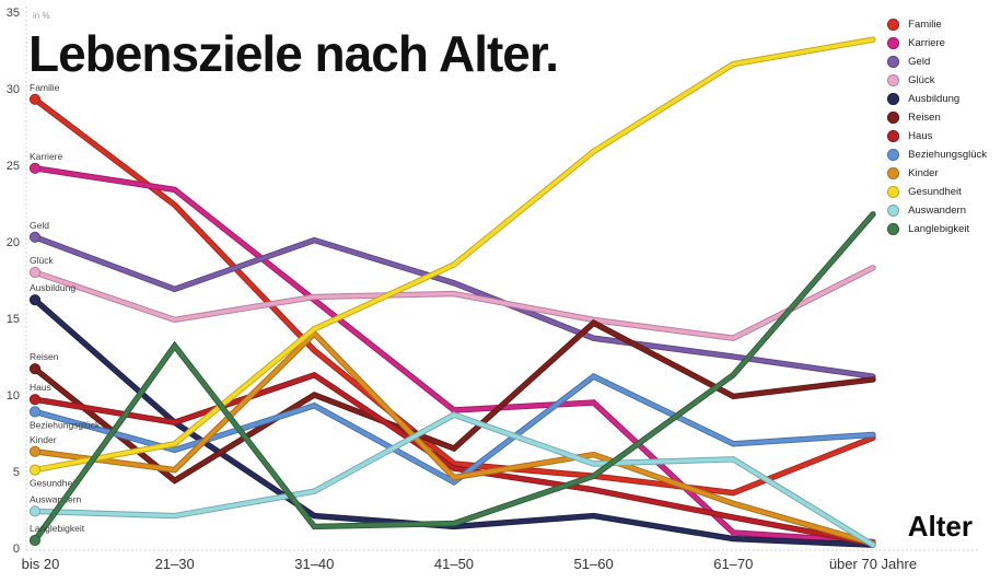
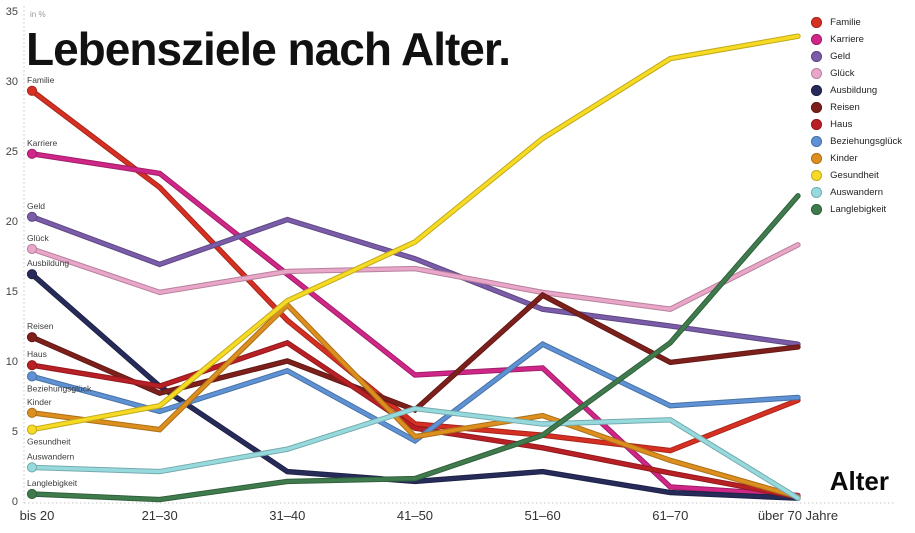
Reisen/21–30: 4.4 -> 7.7
Langlebigkeit/21–30: 13.2 -> 0.1
Auswandern/41–50: 8.7 -> 6.6
